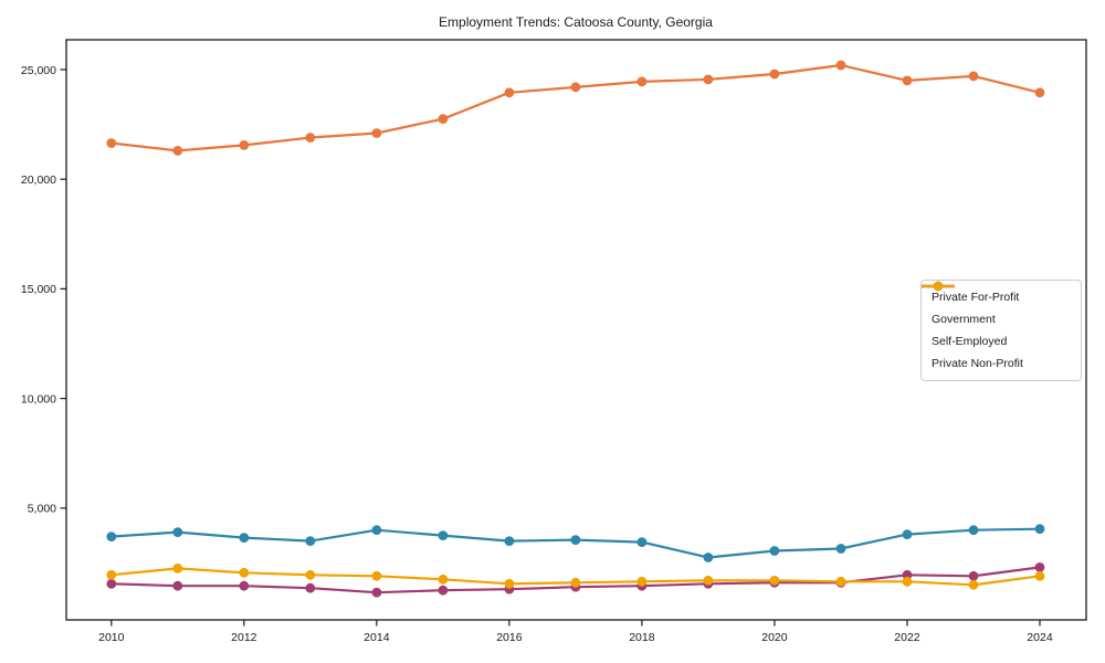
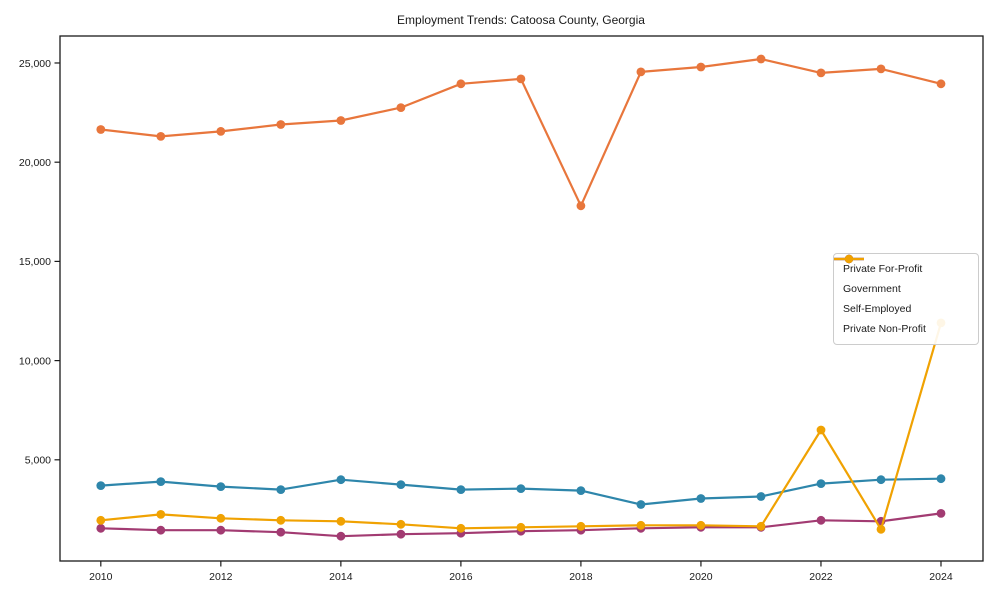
Private For-Profit/2018: 24400 -> 17800
Private Non-Profit/2022: 1600 -> 6500
Private Non-Profit/2024: 1900 -> 11900
